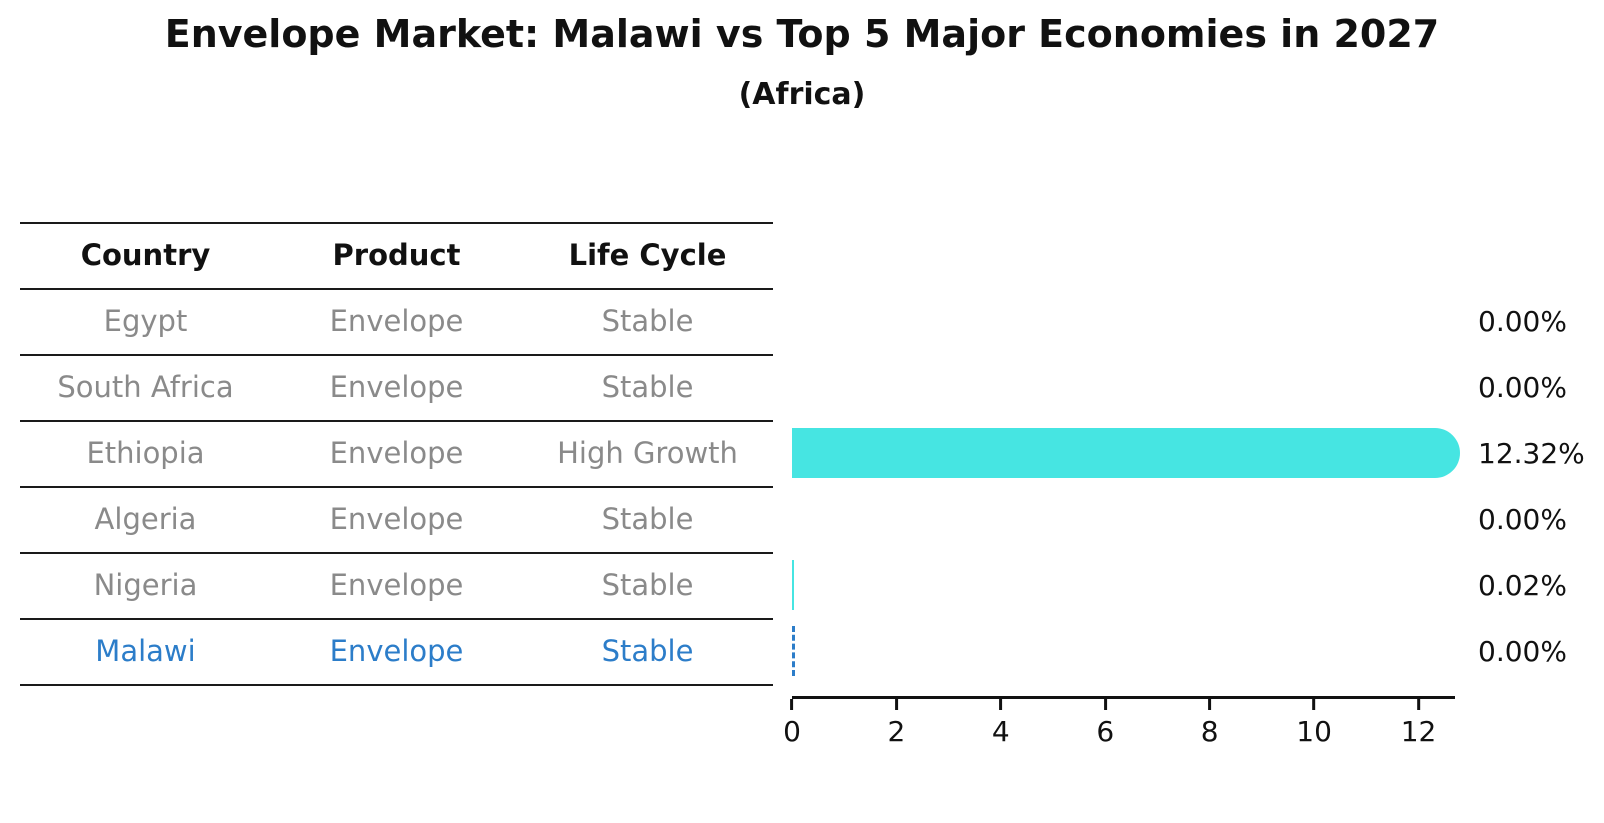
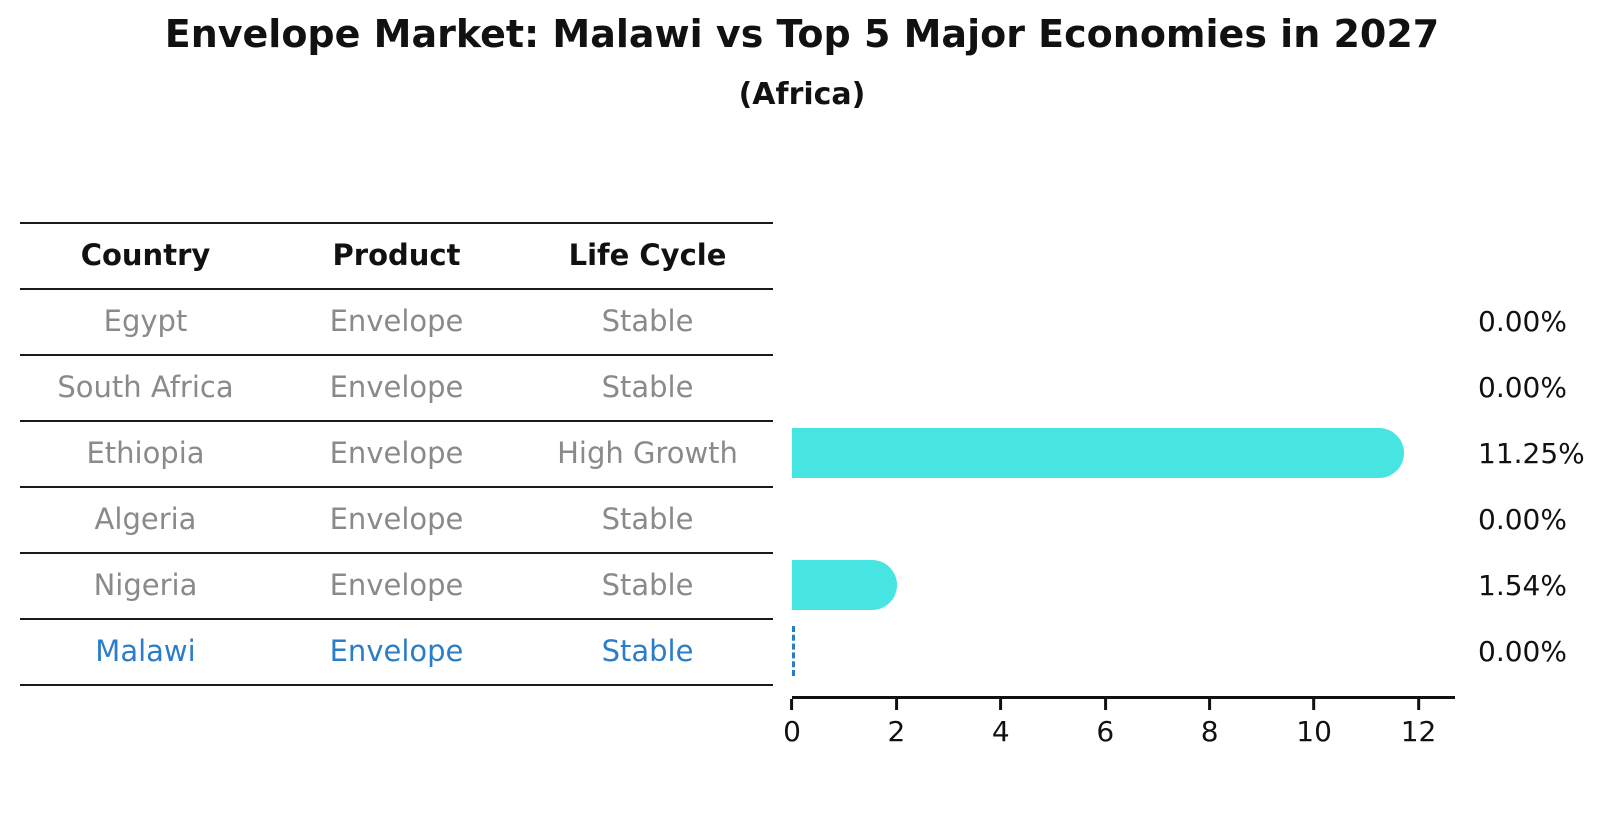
Ethiopia: 12.32% -> 11.25%
Nigeria: 0.02% -> 1.54%
